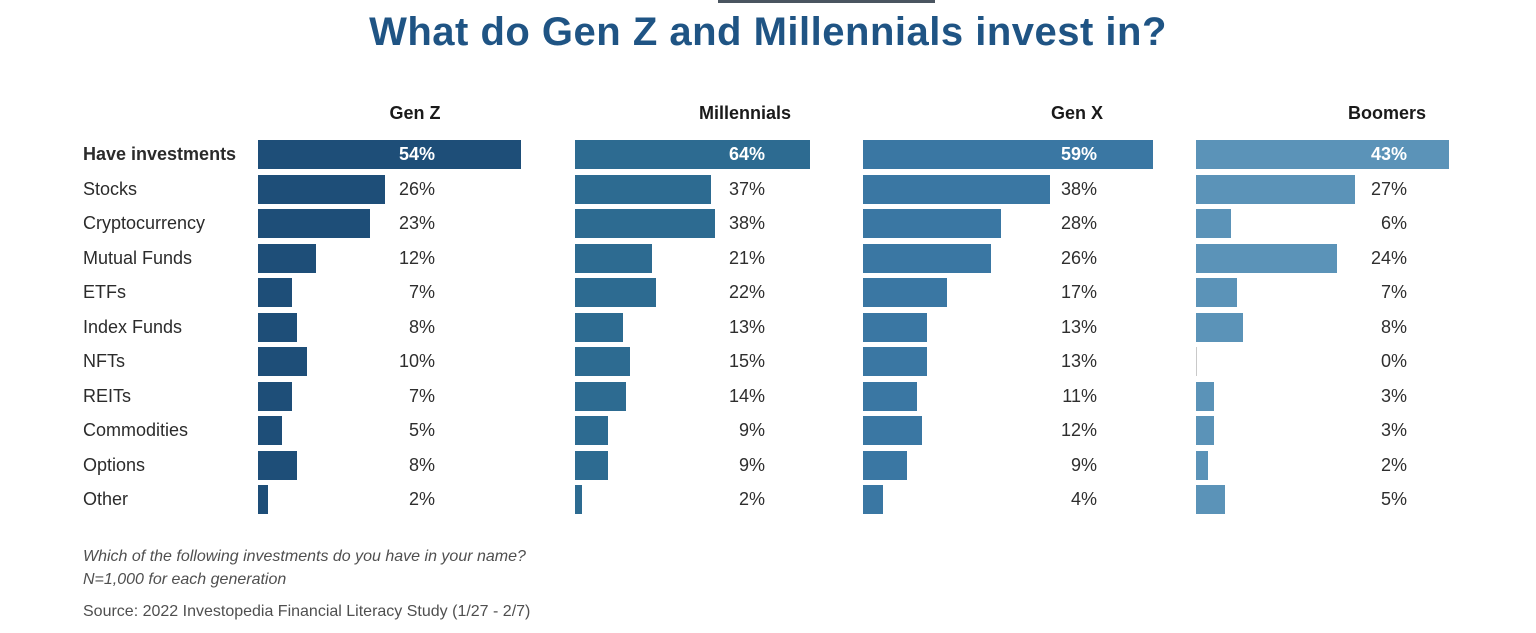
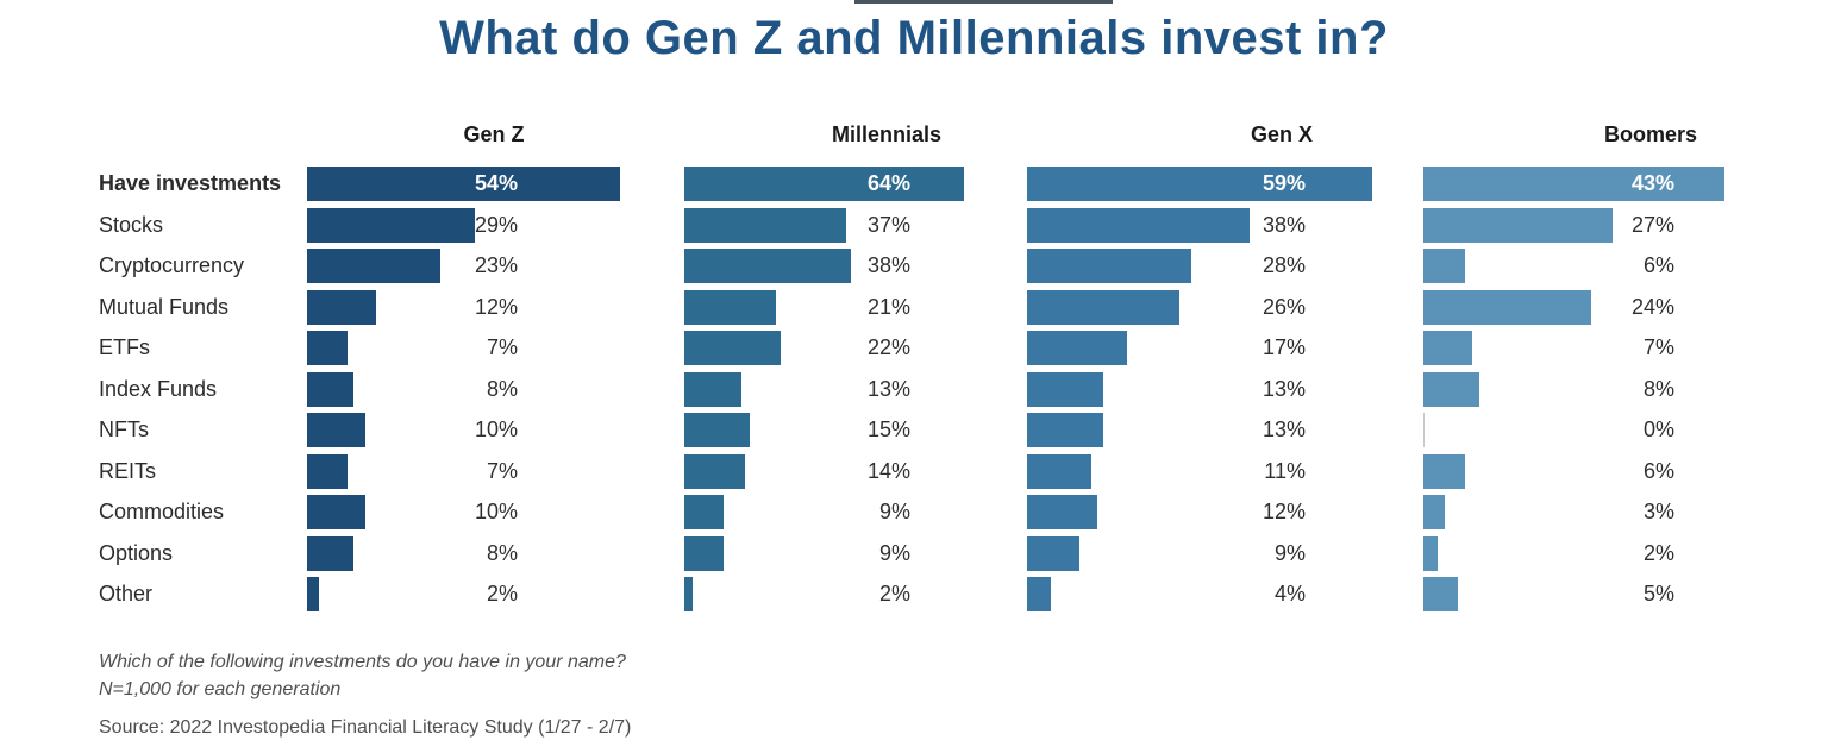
Gen Z/Stocks: 26% -> 29%
Boomers/REITs: 3% -> 6%
Gen Z/Commodities: 5% -> 10%
